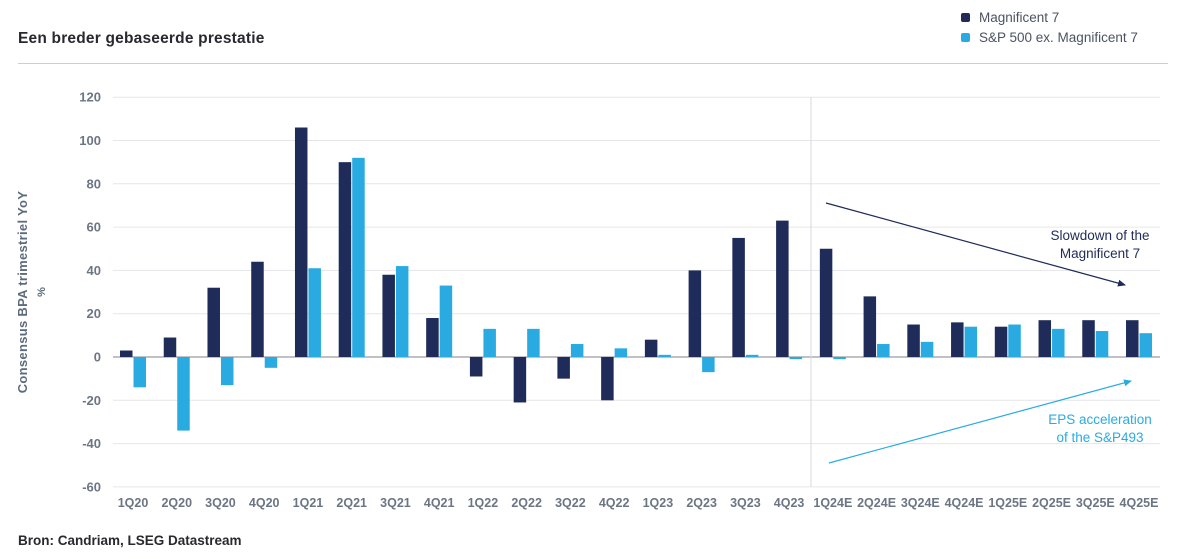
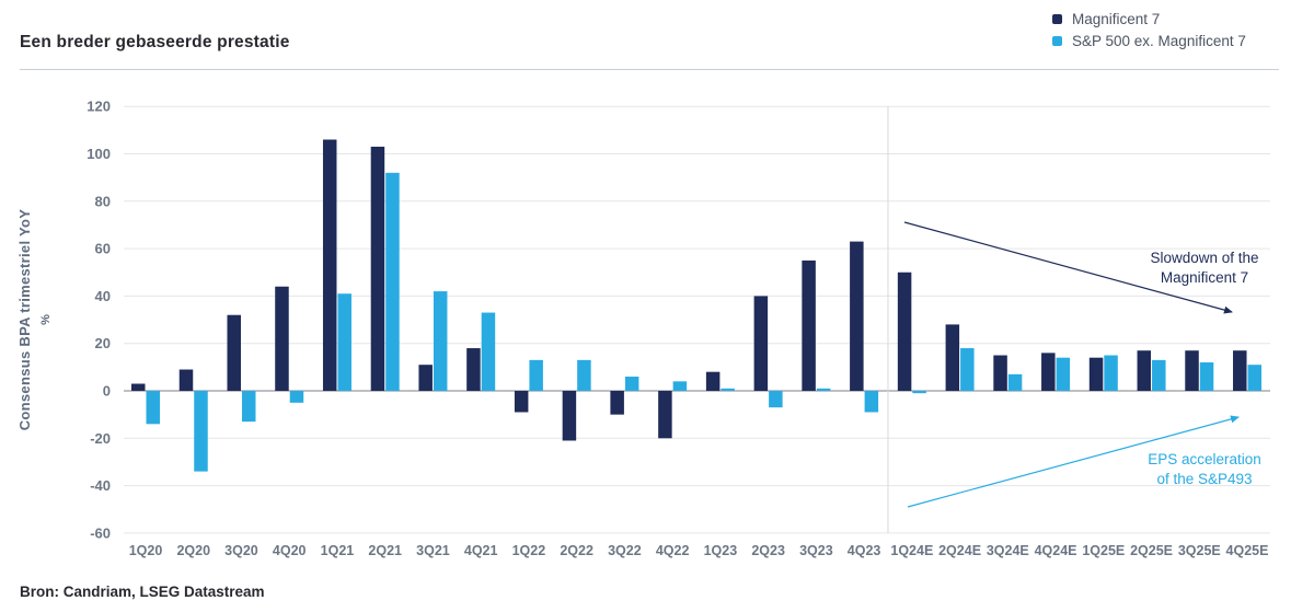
Magnificent 7/2Q21: 90 -> 103
Magnificent 7/3Q21: 38 -> 11
S&P 500 ex. Magnificent 7/4Q23: -1 -> -9
S&P 500 ex. Magnificent 7/2Q24E: 6 -> 18
